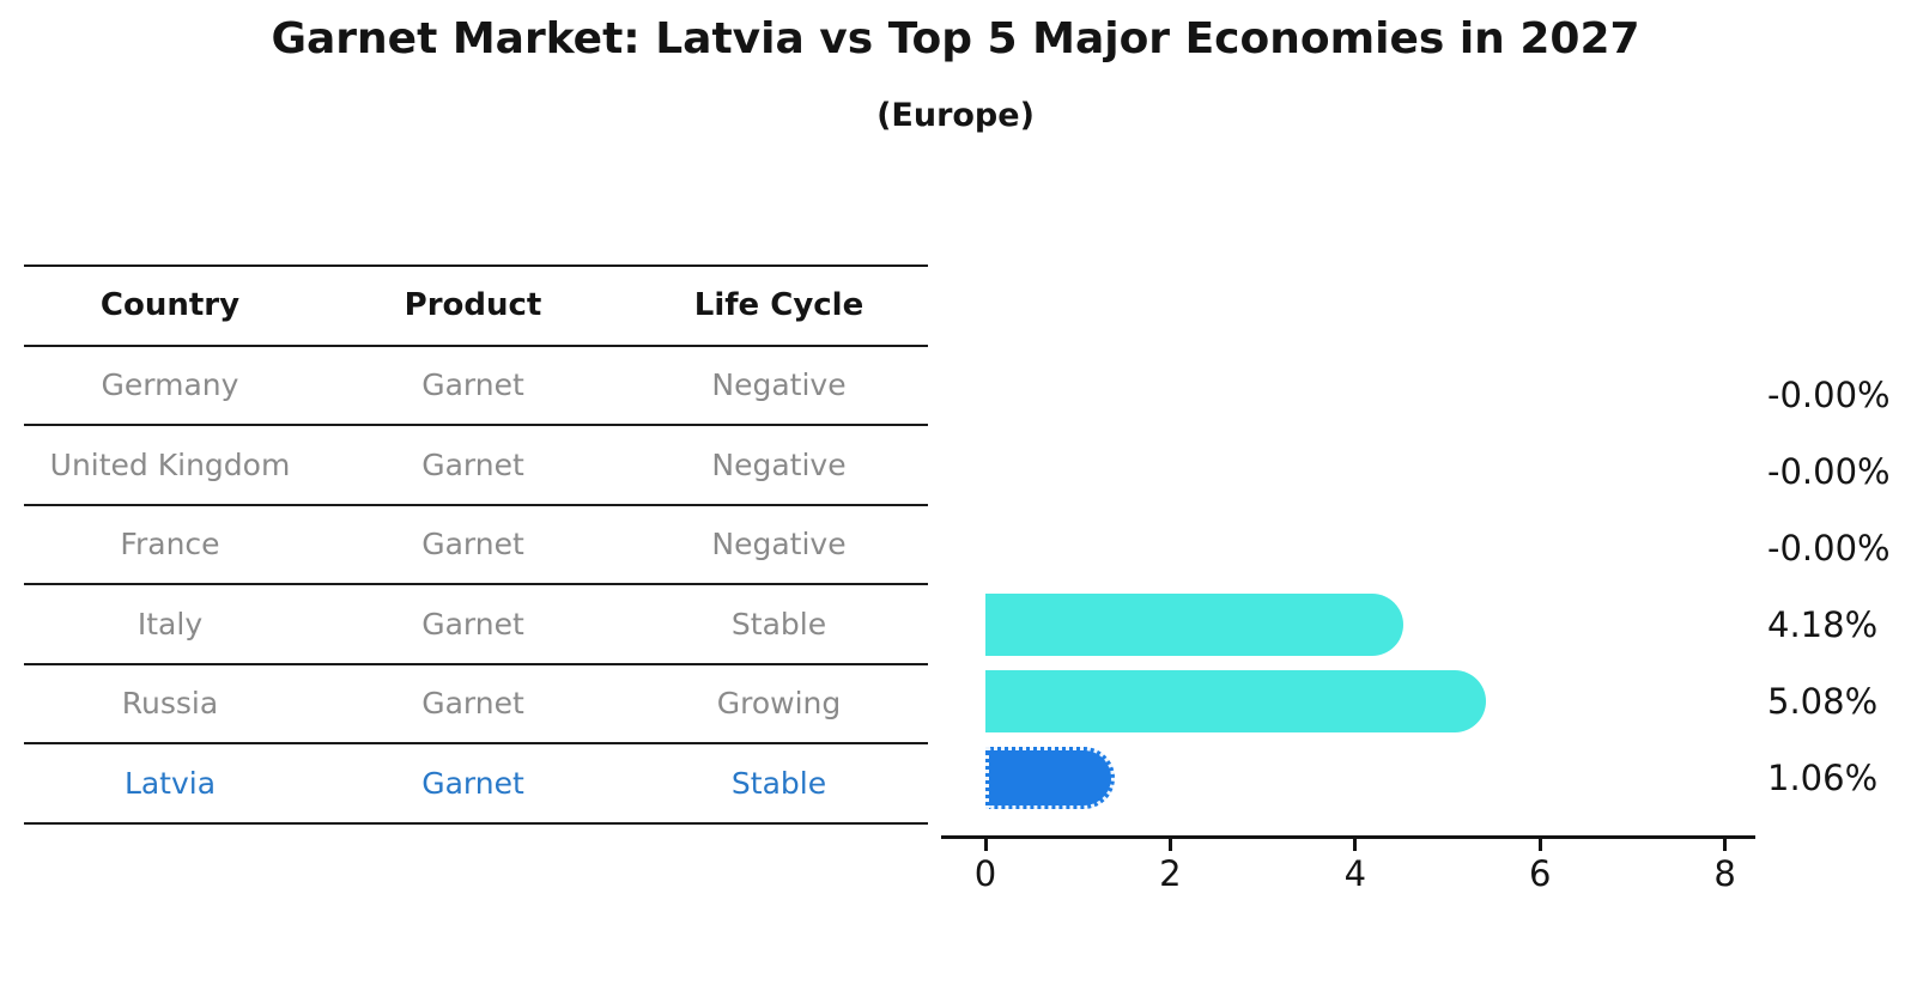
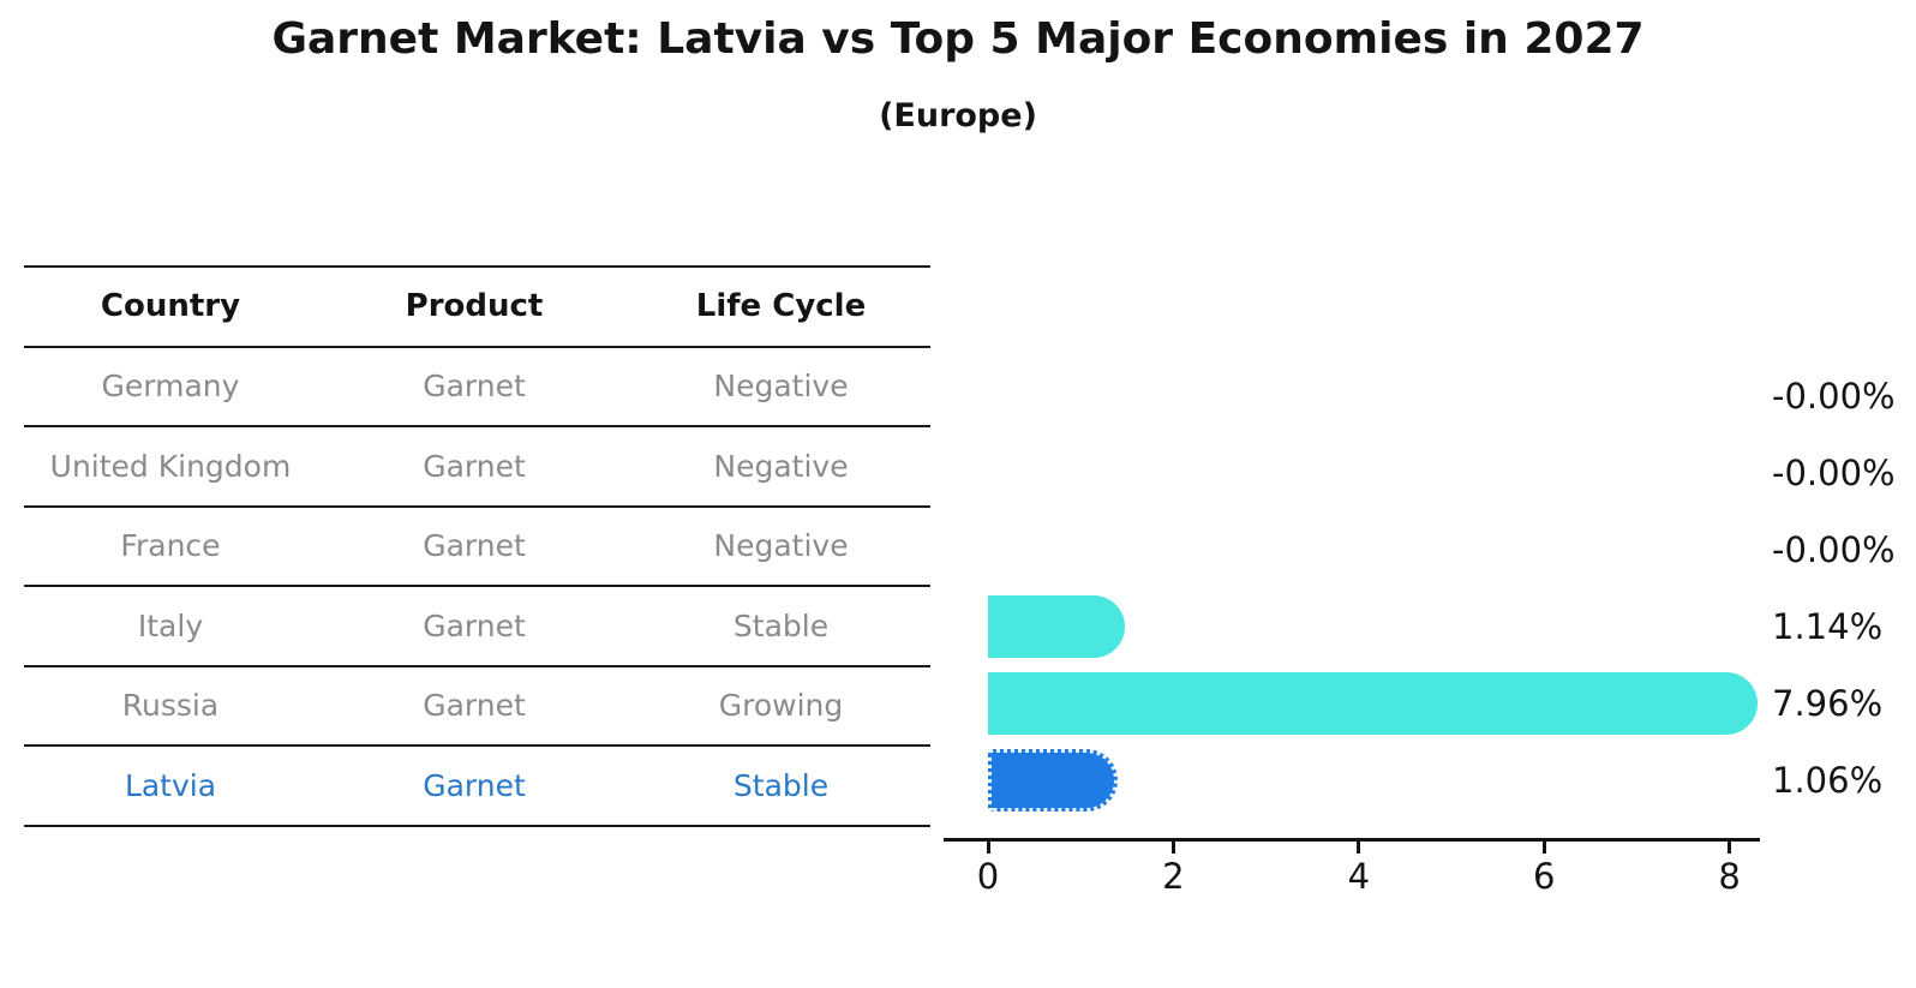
Italy: 4.18% -> 1.14%
Russia: 5.08% -> 7.96%
